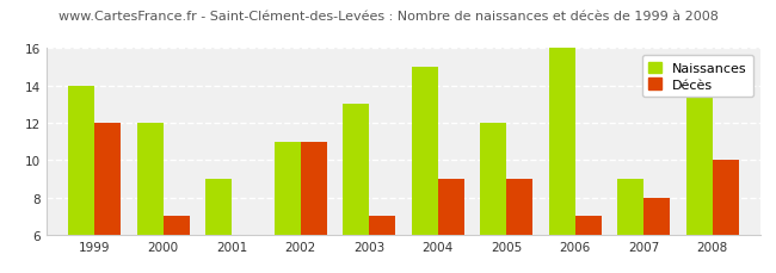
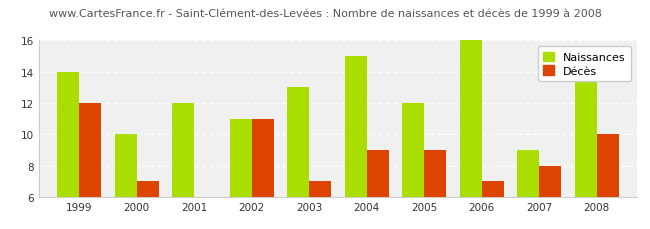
Naissances/2000: 12 -> 10
Naissances/2001: 9 -> 12
